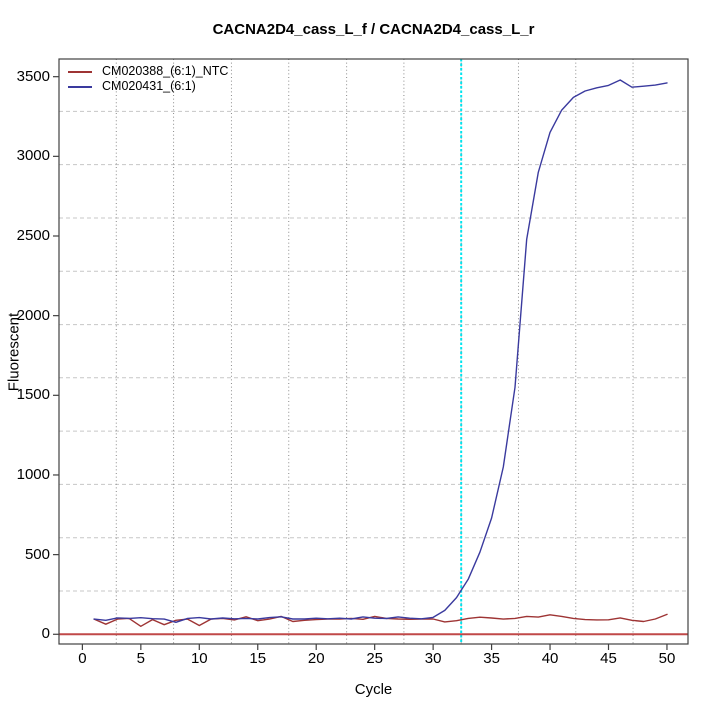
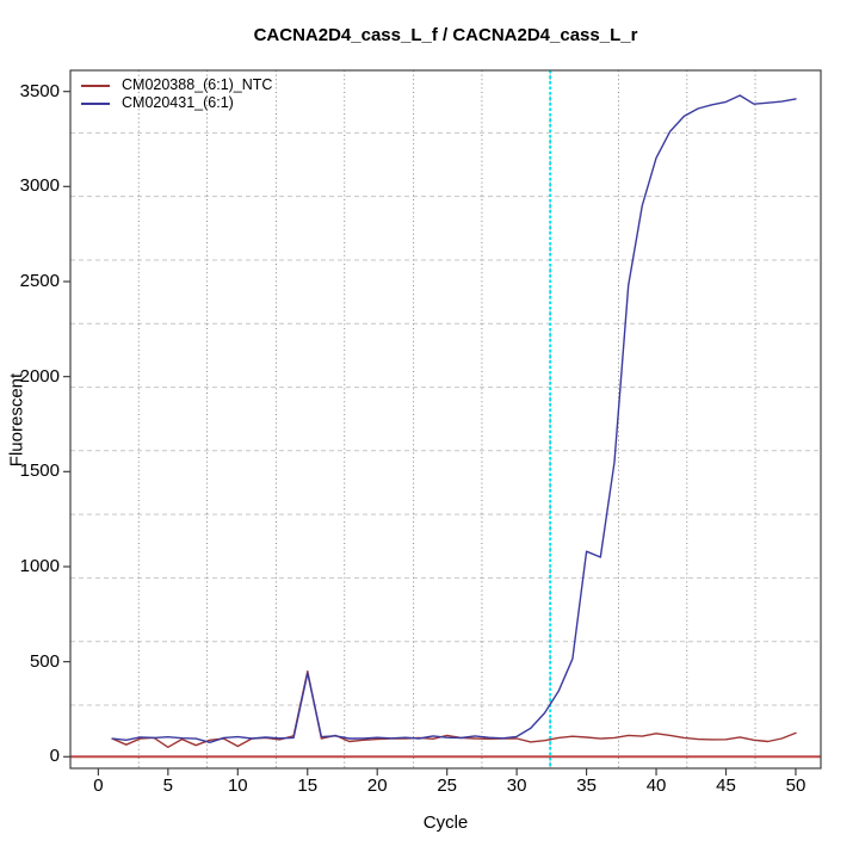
CM020388_(6:1)_NTC/15: 80 -> 450
CM020431_(6:1)/15: 100 -> 440
CM020431_(6:1)/35: 730 -> 1080
